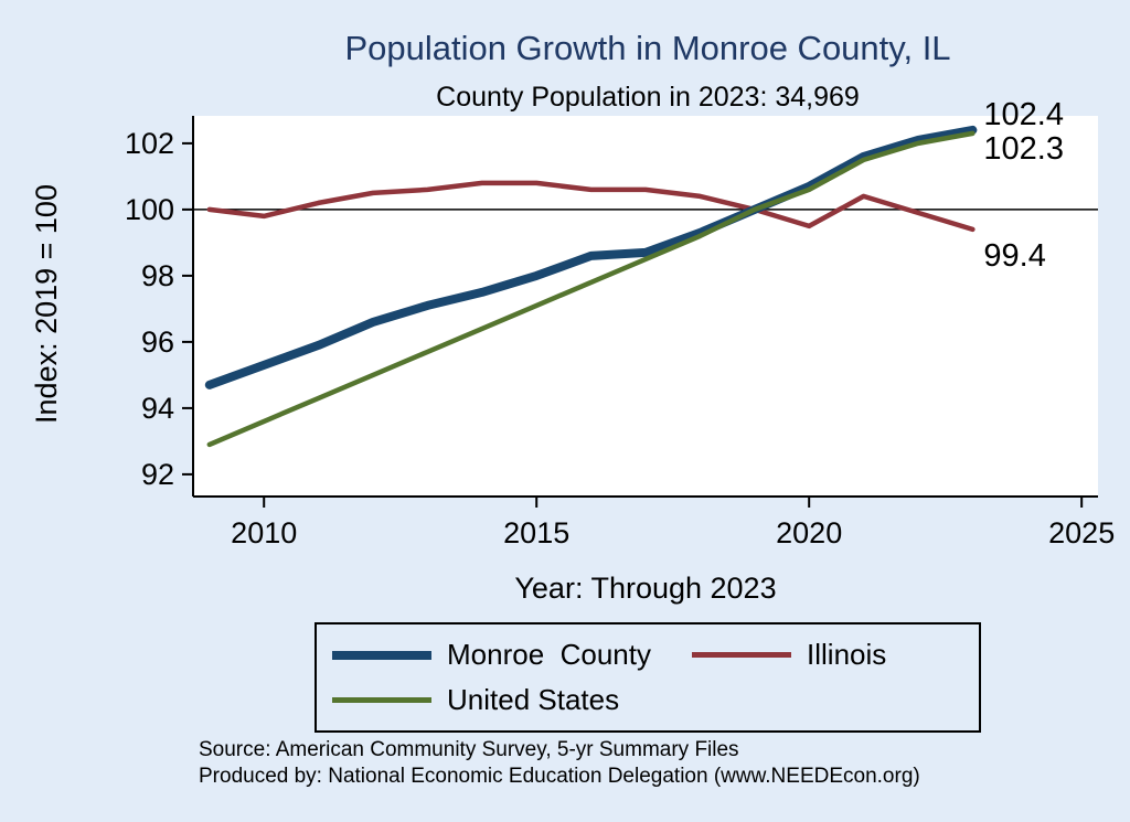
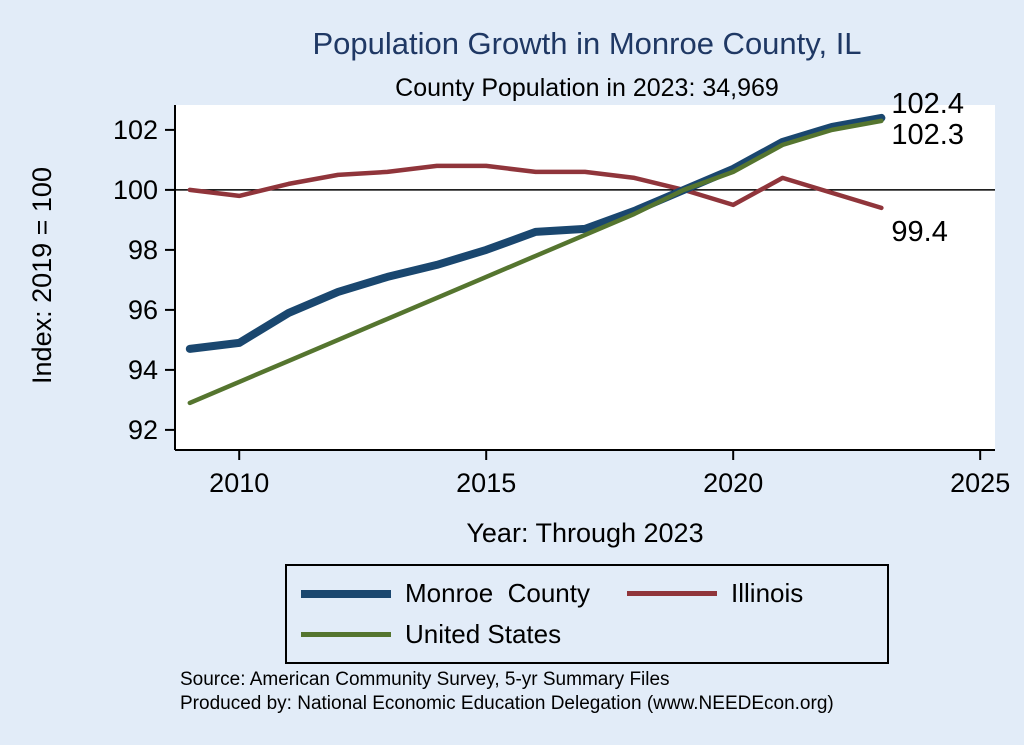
Monroe County/2010: 95.3 -> 94.9
